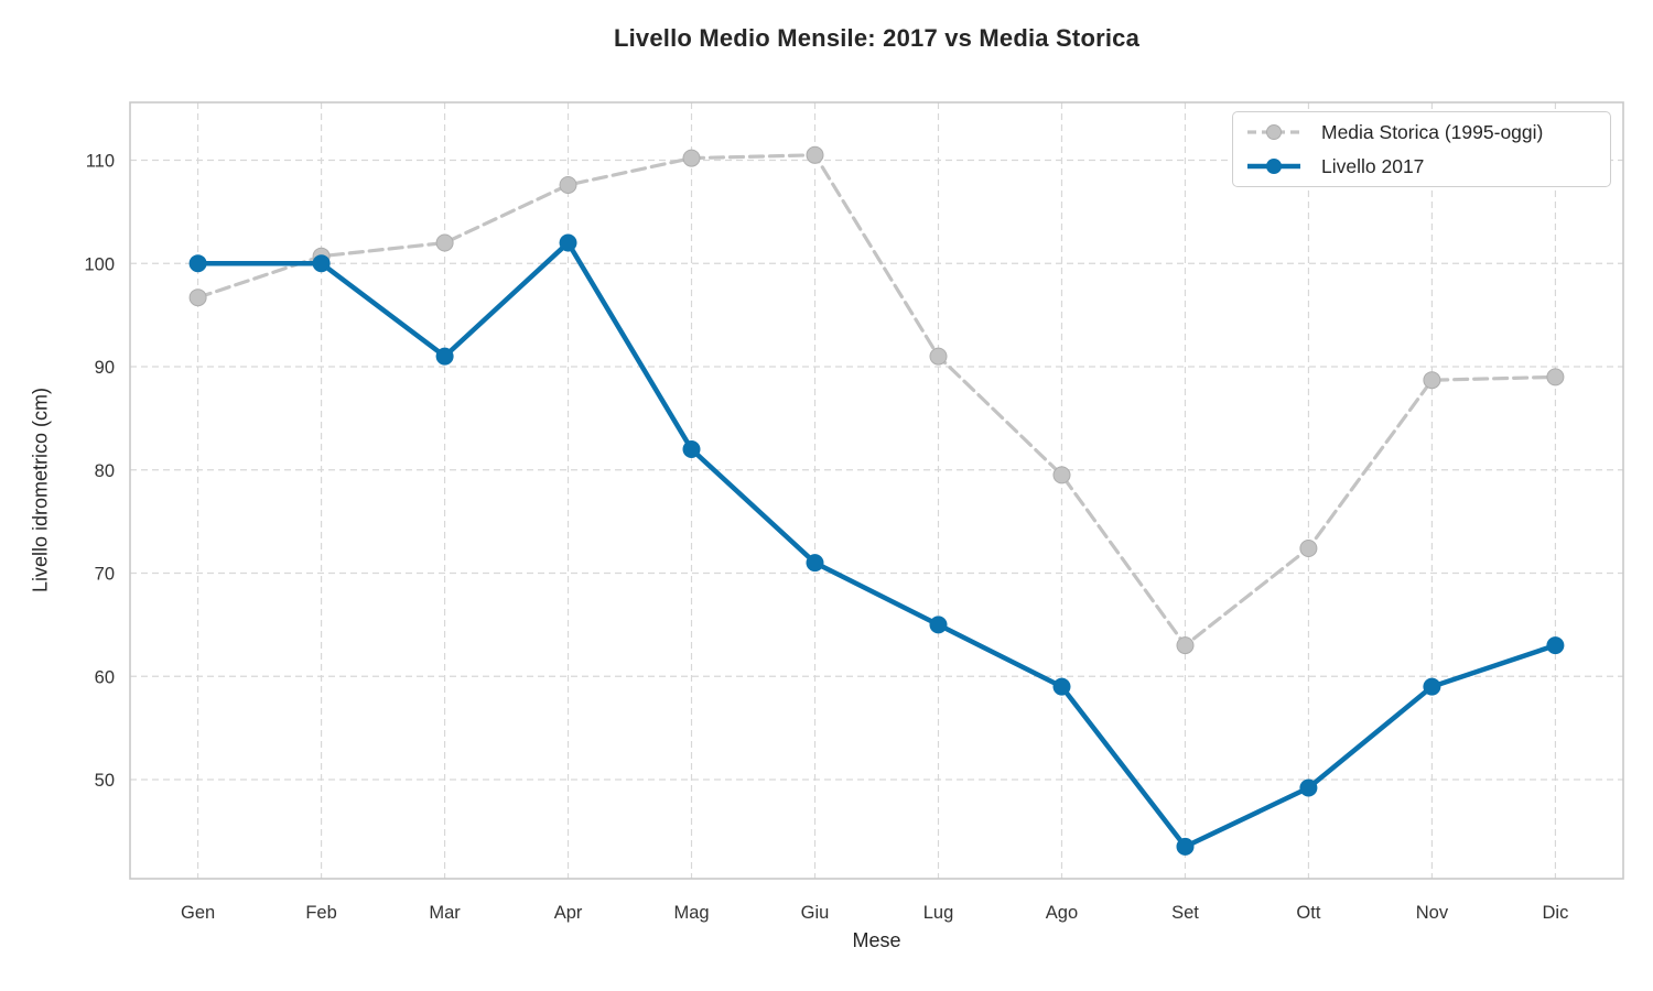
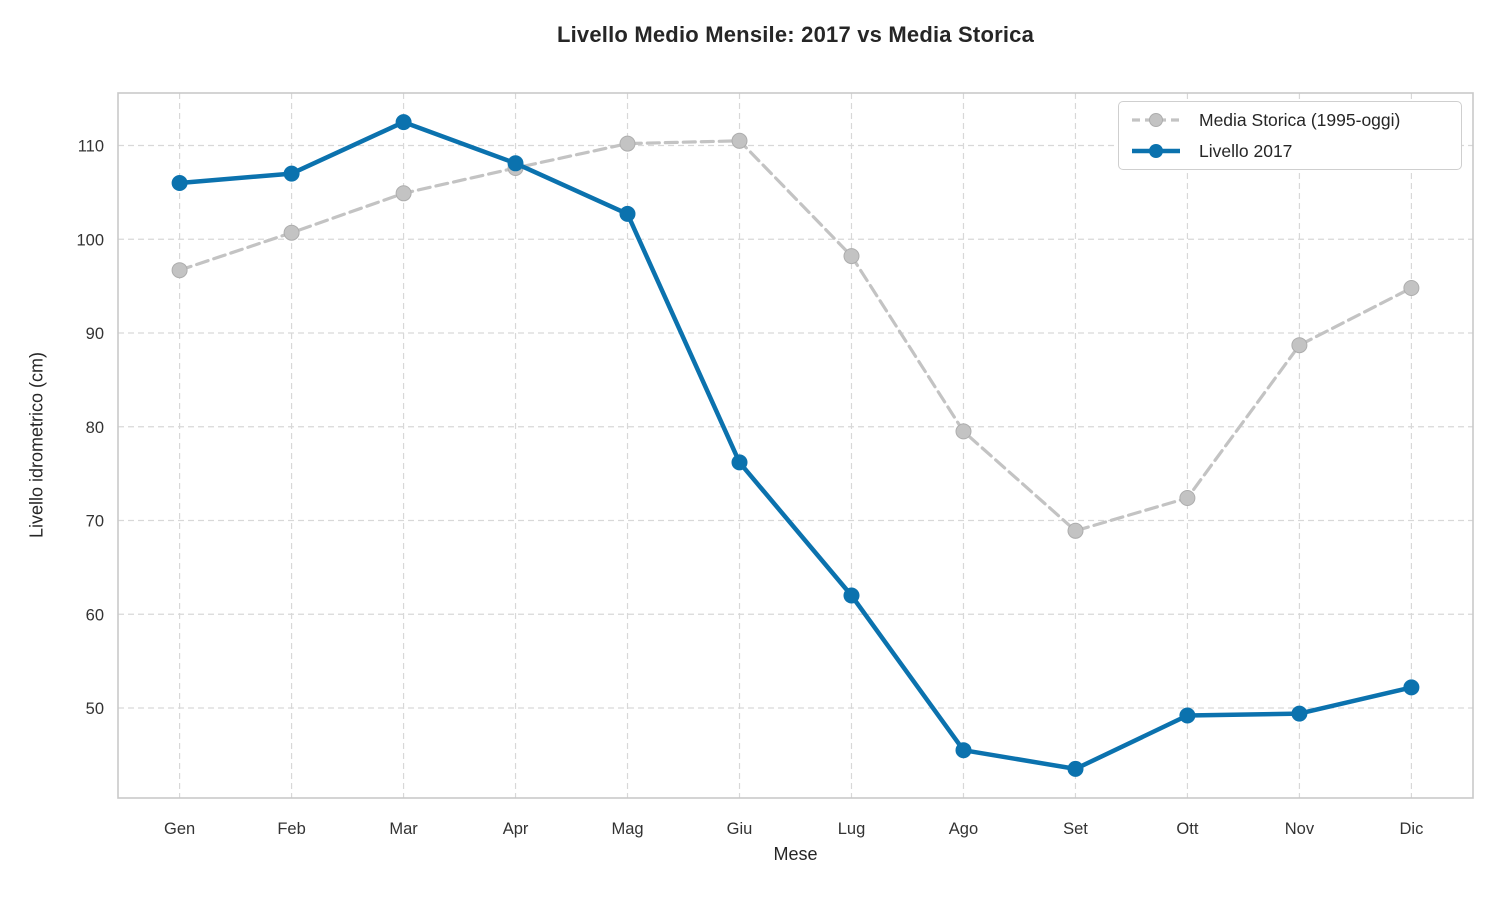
Livello 2017/Gen: 100 -> 106
Livello 2017/Feb: 100 -> 107
Media Storica (1995-oggi)/Mar: 102 -> 105
Livello 2017/Mar: 91 -> 112
Livello 2017/Apr: 102 -> 108
Livello 2017/Mag: 82 -> 103
Livello 2017/Giu: 71 -> 76
Media Storica (1995-oggi)/Lug: 91 -> 98
Livello 2017/Lug: 65 -> 62
Livello 2017/Ago: 59 -> 46
Media Storica (1995-oggi)/Set: 63 -> 69
Livello 2017/Nov: 59 -> 49
Media Storica (1995-oggi)/Dic: 89 -> 95
Livello 2017/Dic: 63 -> 52
